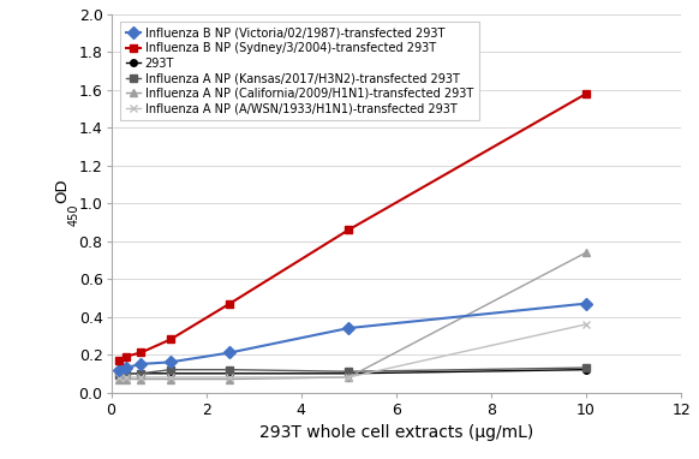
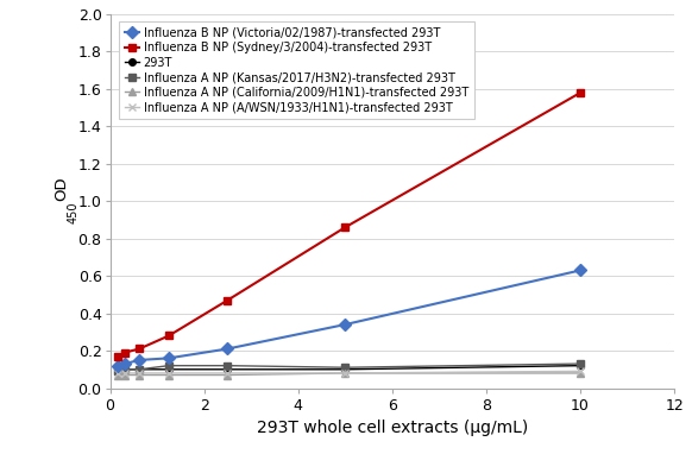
Influenza B NP (Victoria/02/1987)-transfected 293T/10: 0.47 -> 0.63
Influenza A NP (California/2009/H1N1)-transfected 293T/10: 0.74 -> 0.08
Influenza A NP (A/WSN/1933/H1N1)-transfected 293T/10: 0.36 -> 0.09
